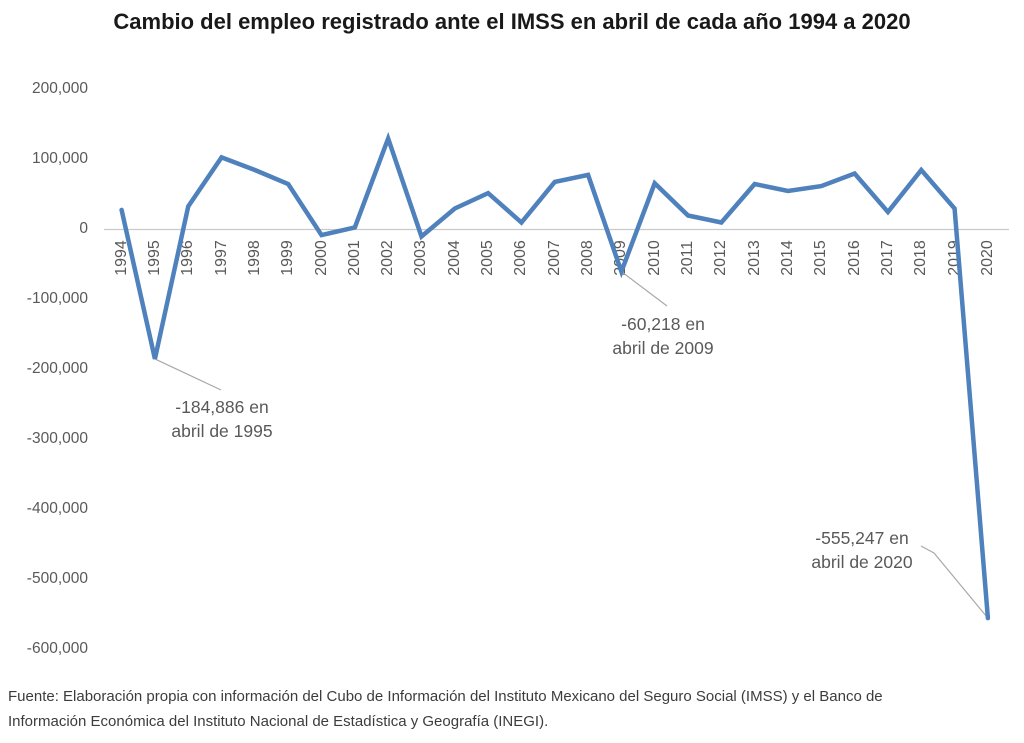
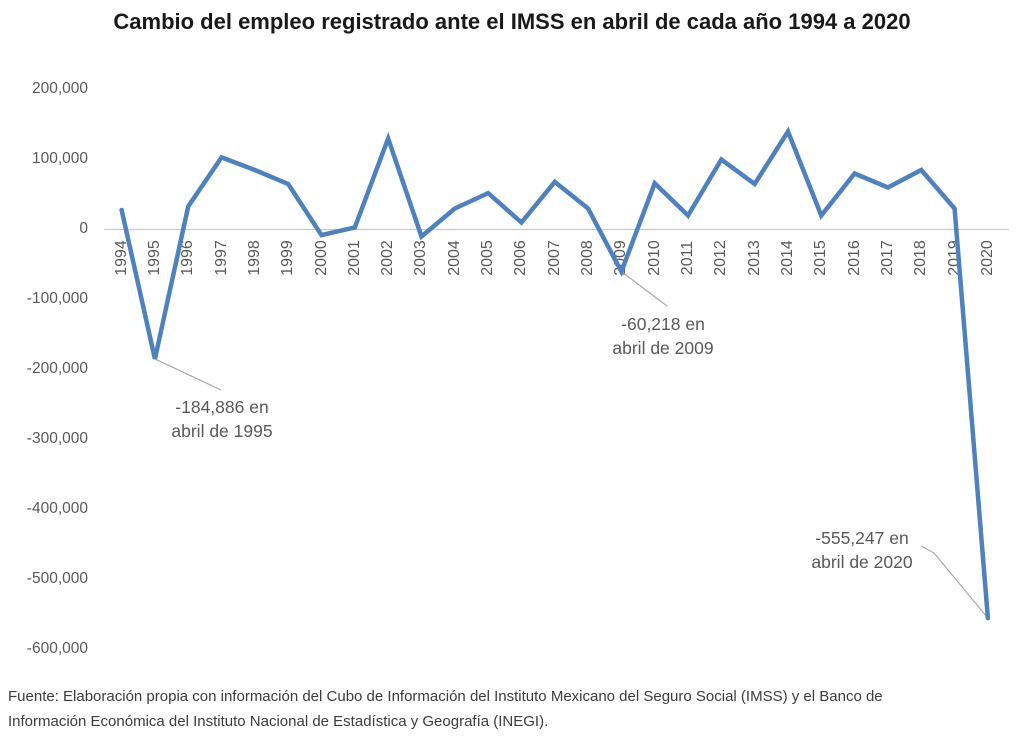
2008: 80000 -> 30000
2012: 10000 -> 100000
2014: 60000 -> 140000
2015: 60000 -> 20000
2017: 20000 -> 60000
